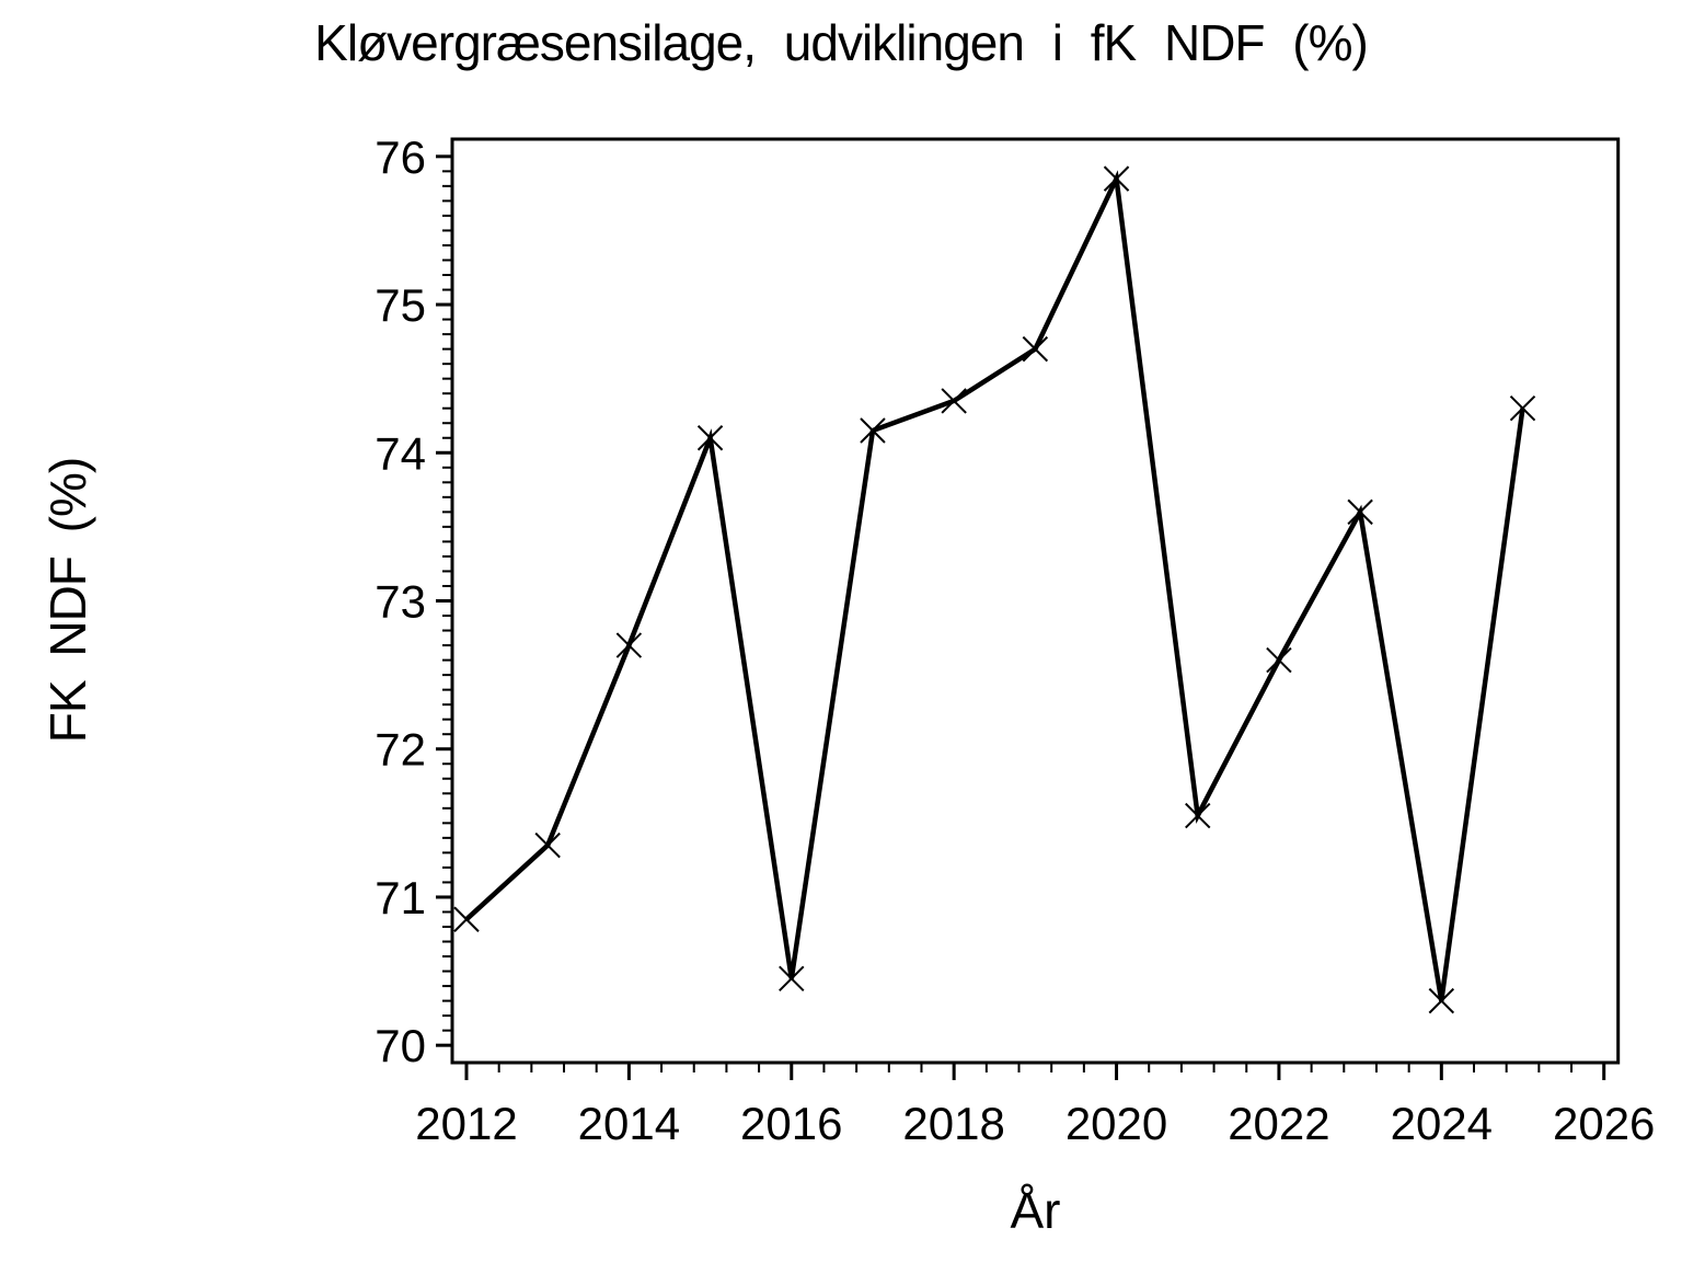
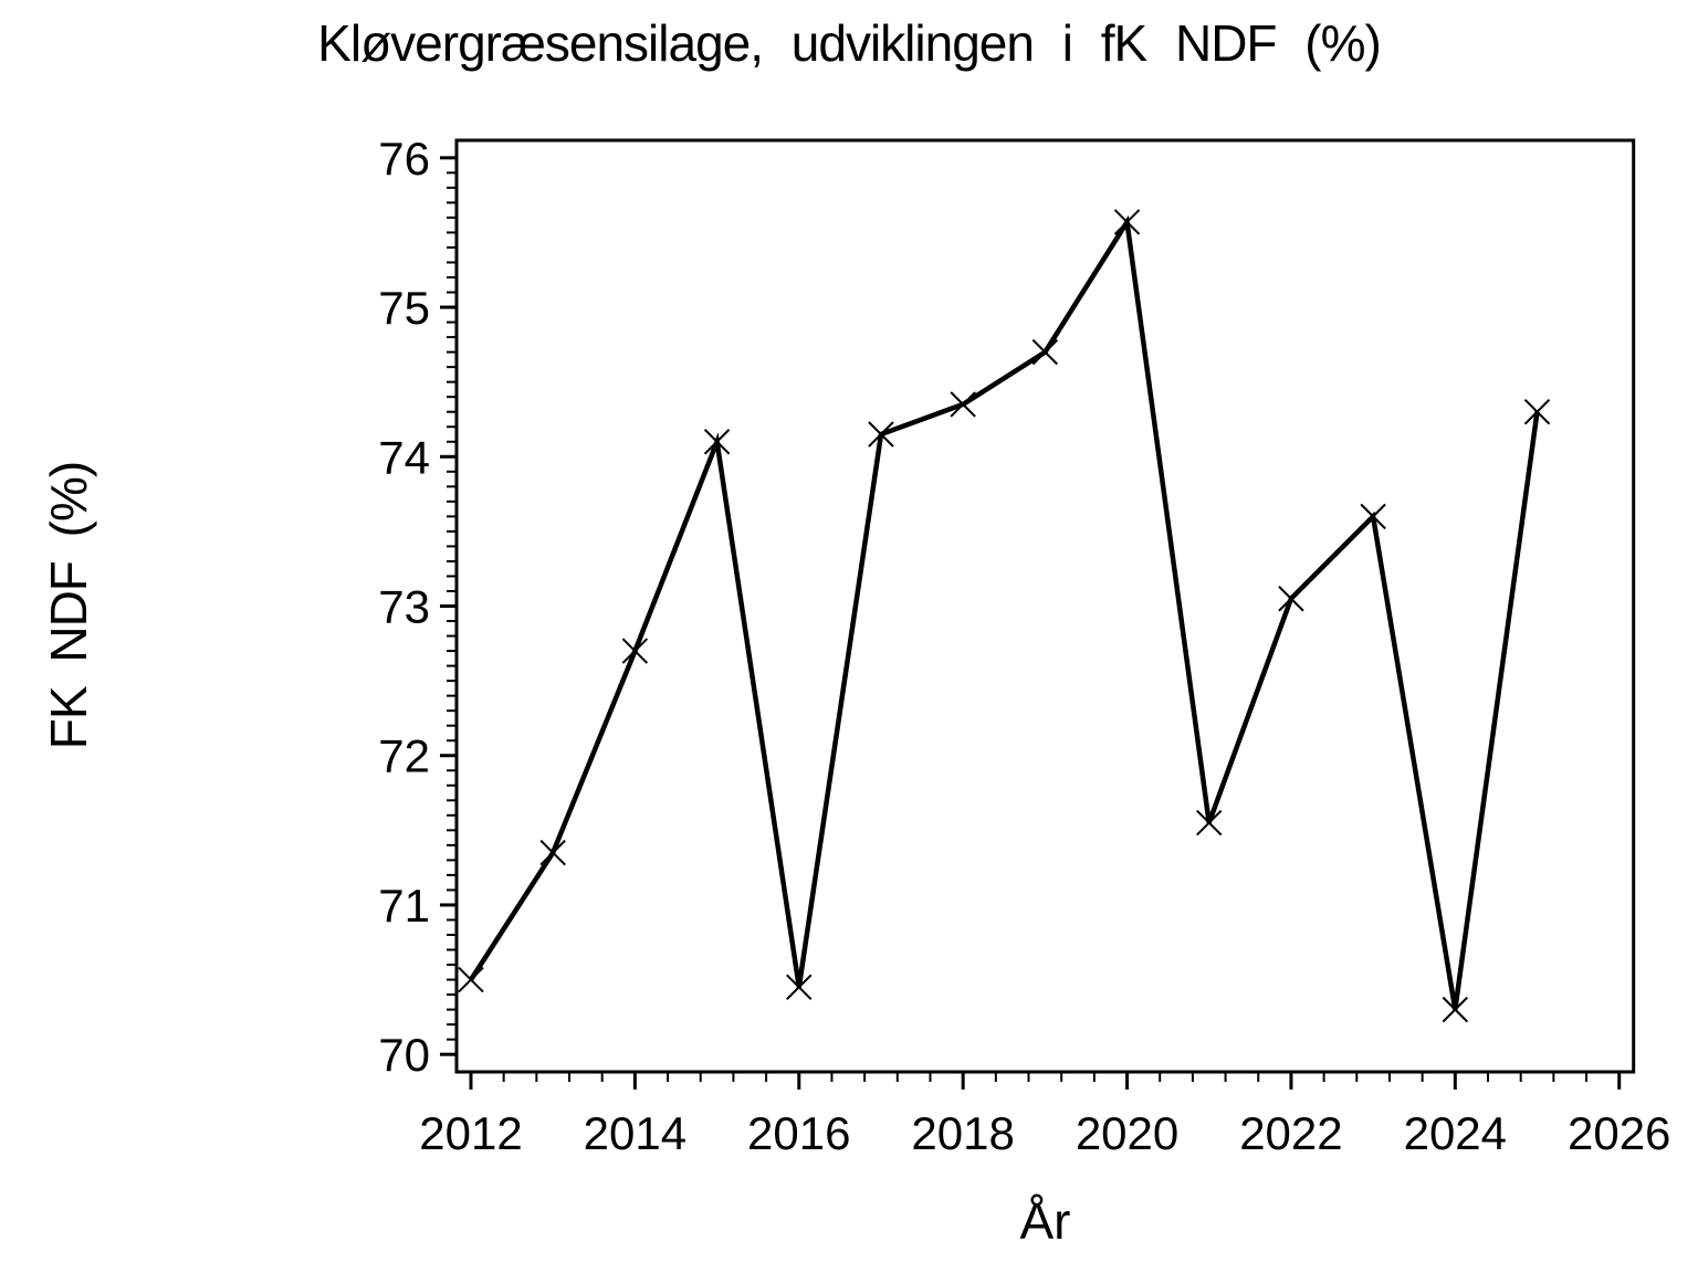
2012: 70.85 -> 70.50
2020: 75.85 -> 75.57
2022: 72.60 -> 73.05
